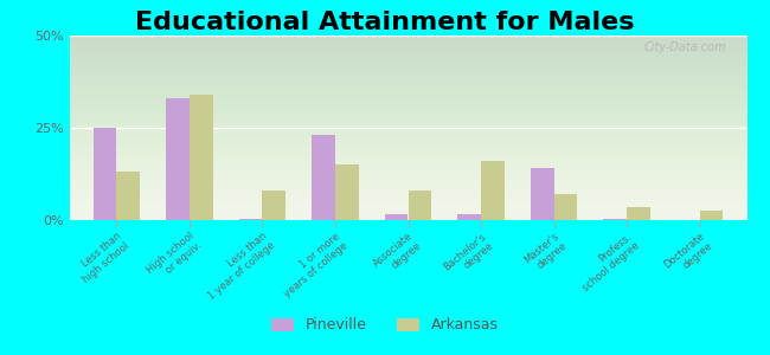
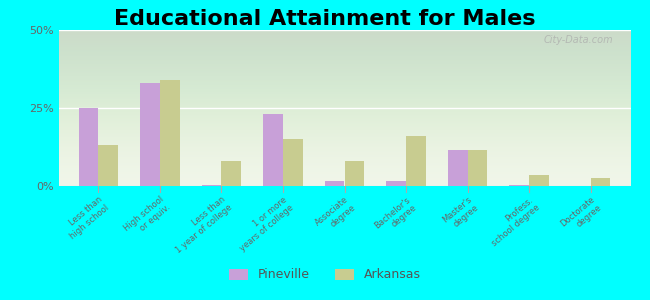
Pineville/Master's degree: 14.0% -> 11.5%
Arkansas/Master's degree: 7.0% -> 11.5%
